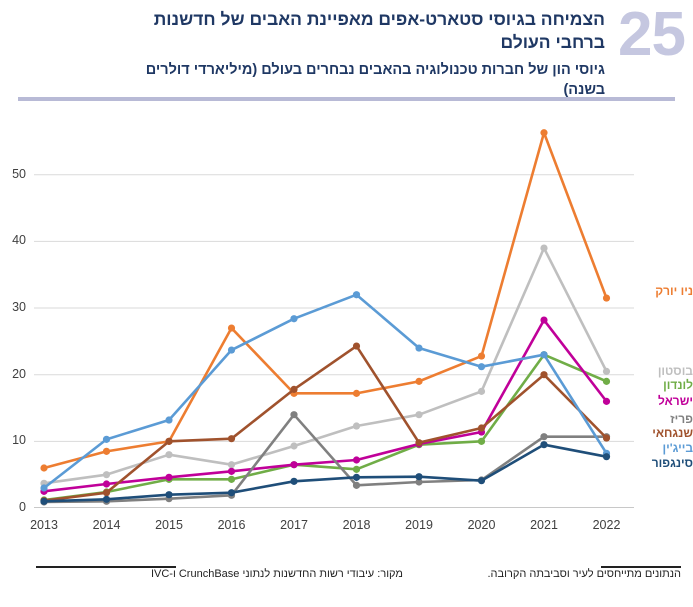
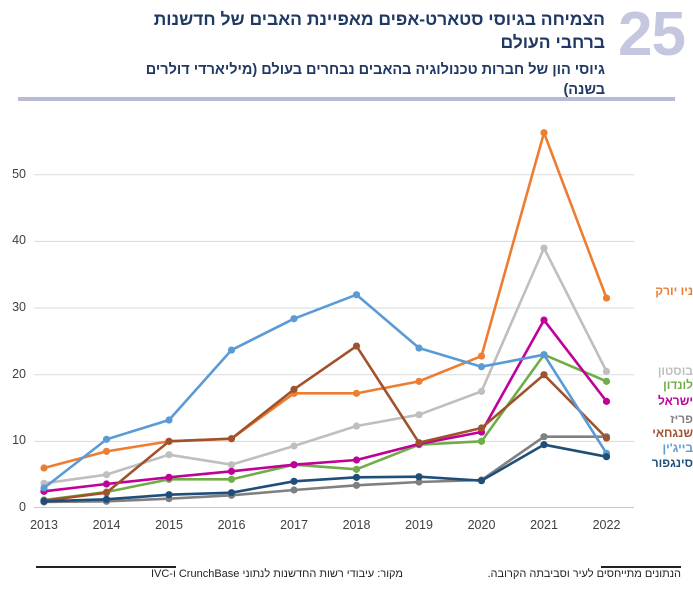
ניו יורק/2016: 27 -> 10
פריז/2017: 14 -> 3
